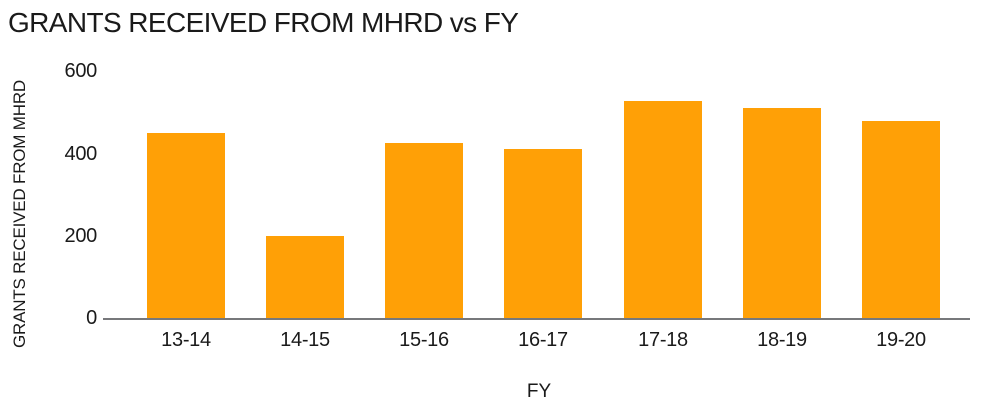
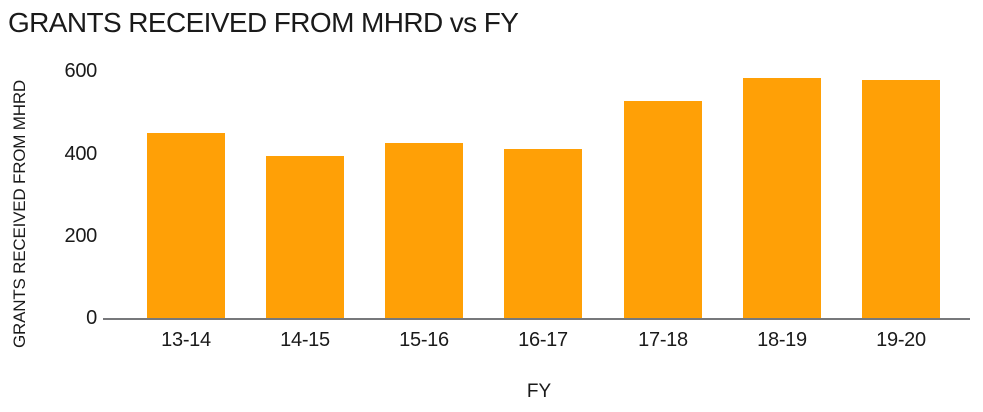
14-15: 200 -> 400
18-19: 510 -> 580
19-20: 480 -> 580
